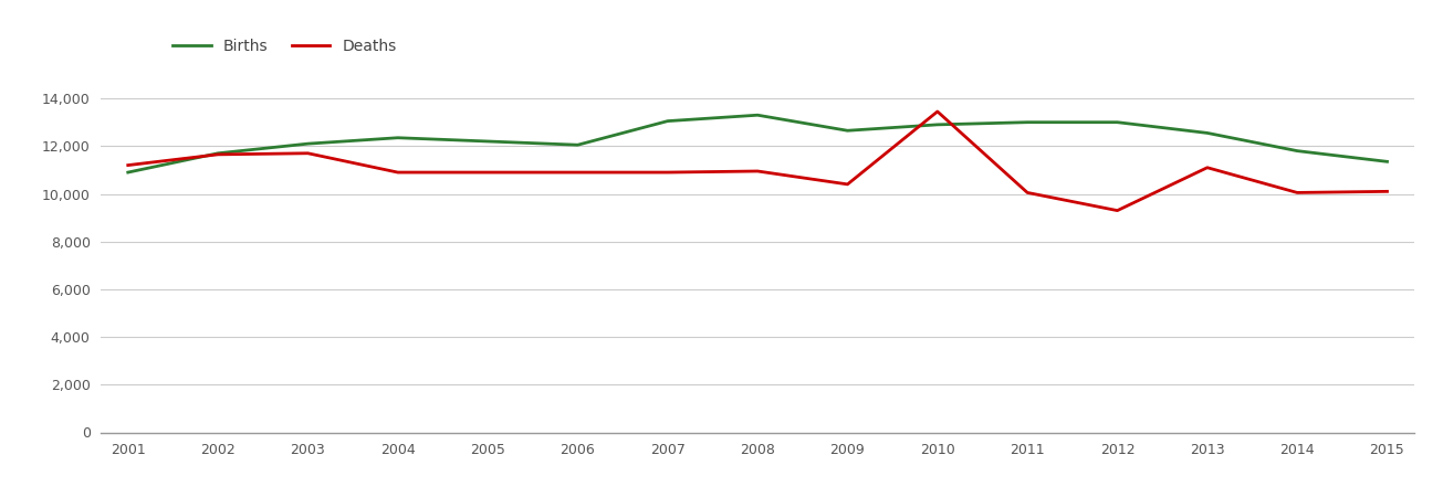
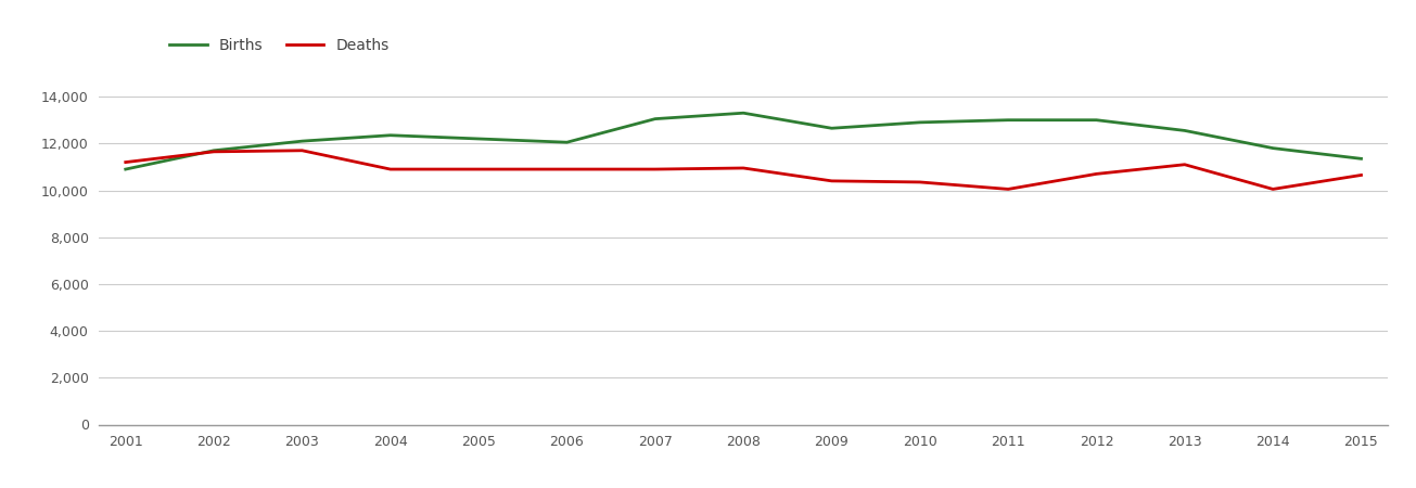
Deaths/2010: 13,450 -> 10,350
Deaths/2012: 9,300 -> 10,700
Deaths/2015: 10,100 -> 10,650
